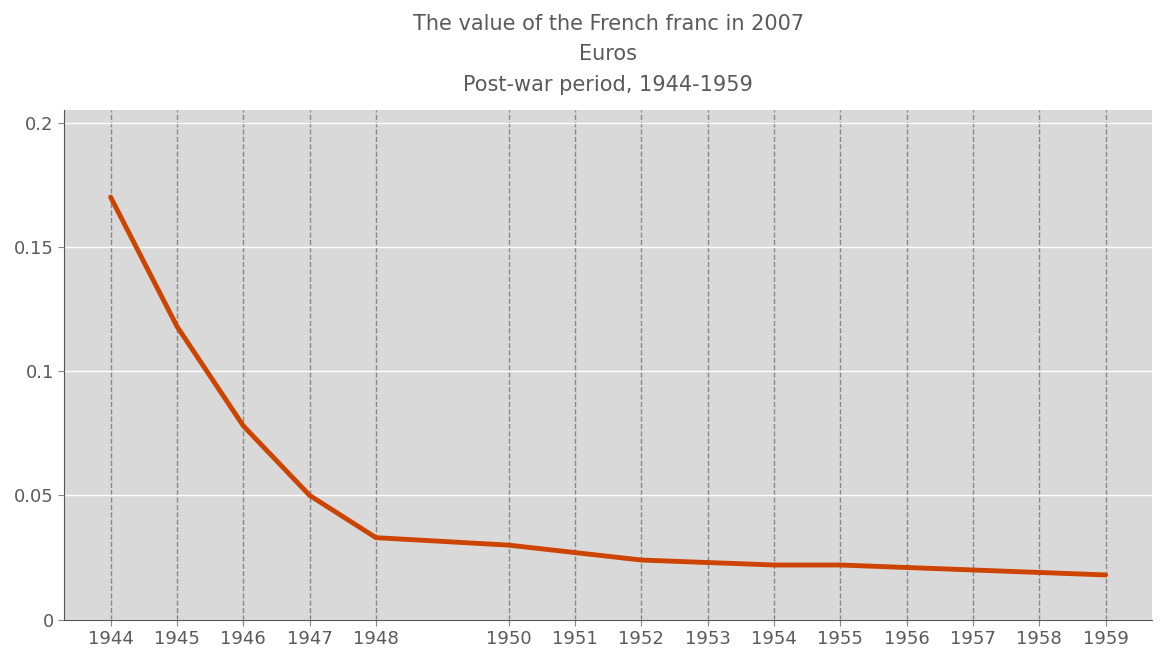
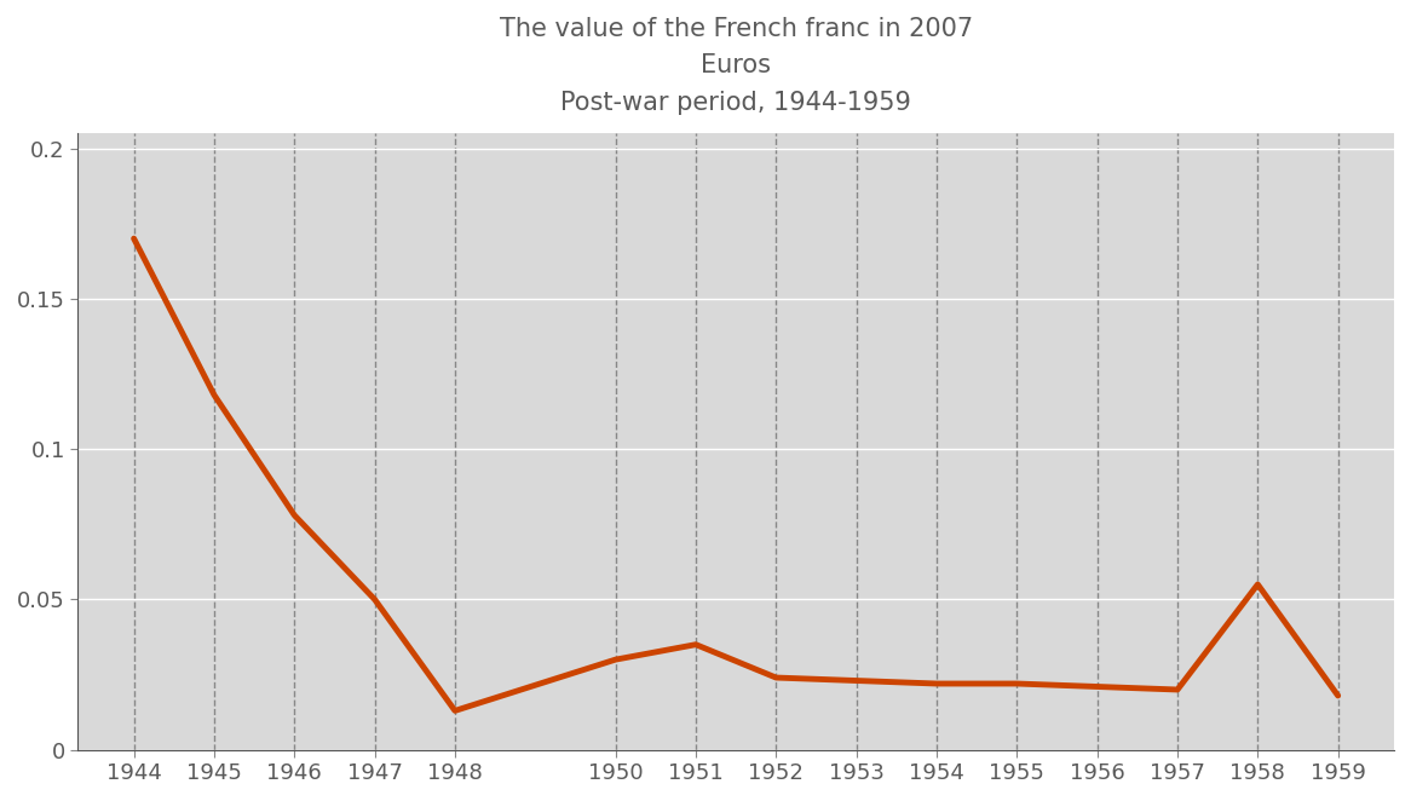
1948: 0.033 -> 0.013
1951: 0.027 -> 0.035
1958: 0.019 -> 0.055
